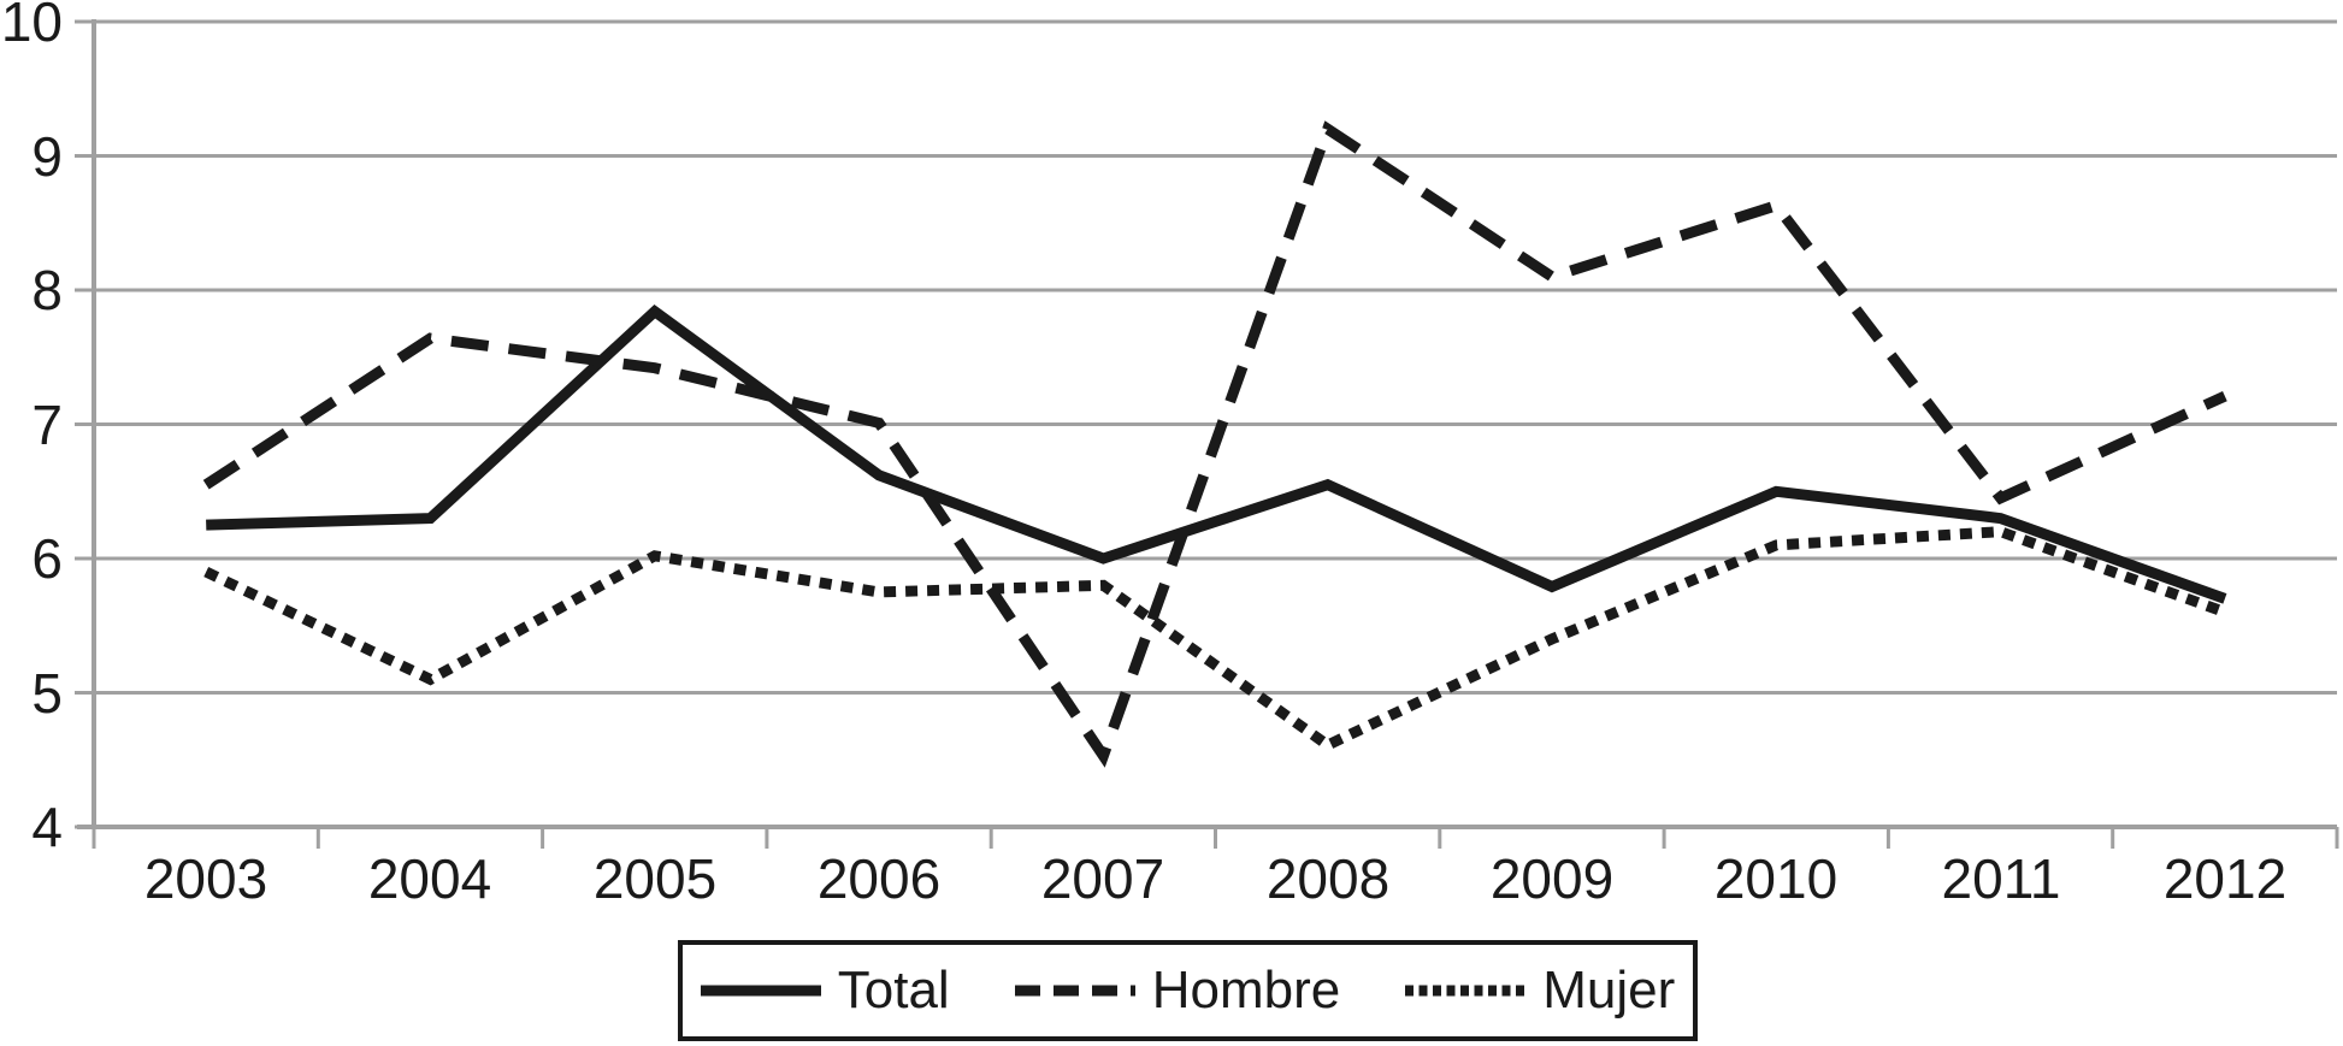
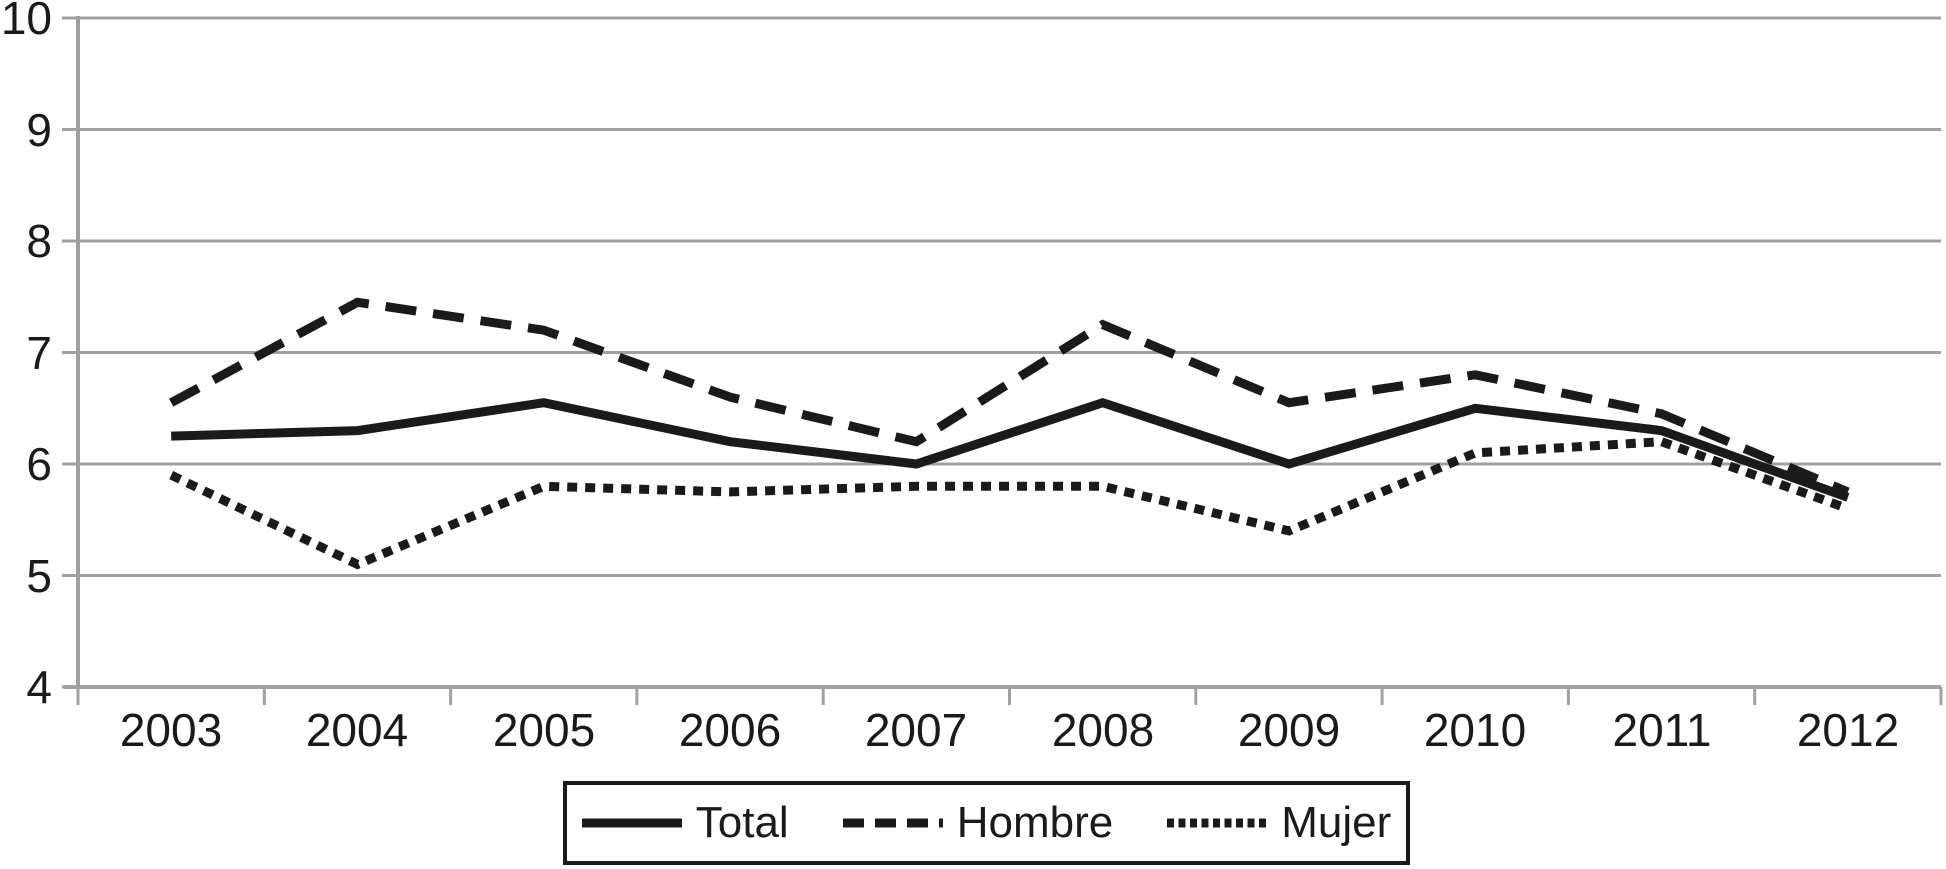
Hombre/2004: 7.64 -> 7.45
Total/2005: 7.84 -> 6.55
Hombre/2005: 7.42 -> 7.20
Mujer/2005: 6.02 -> 5.80
Total/2006: 6.62 -> 6.20
Hombre/2006: 7.01 -> 6.60
Hombre/2007: 4.53 -> 6.20
Hombre/2008: 9.20 -> 7.25
Mujer/2008: 4.61 -> 5.80
Total/2009: 5.79 -> 6.00
Hombre/2009: 8.10 -> 6.55
Hombre/2010: 8.63 -> 6.80
Hombre/2012: 7.21 -> 5.75
